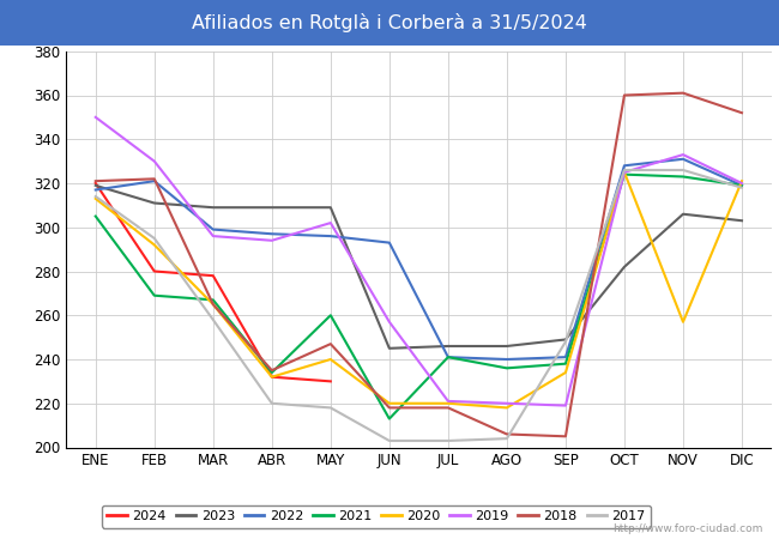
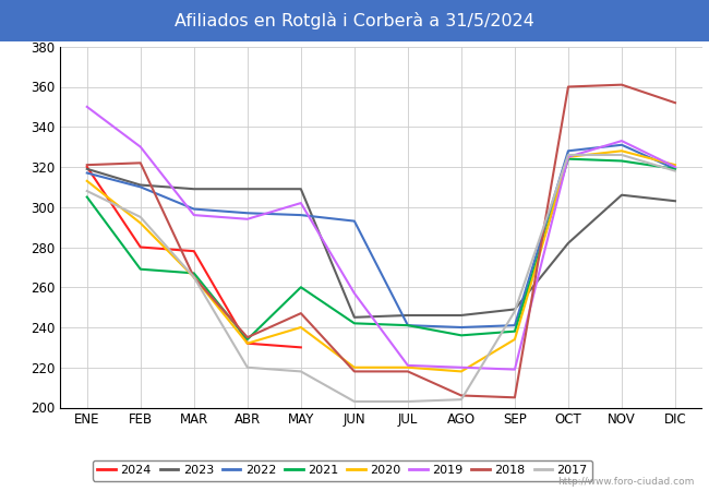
2017/ENE: 314 -> 308
2022/FEB: 321 -> 310
2017/MAR: 258 -> 265
2021/JUN: 213 -> 242
2020/NOV: 257 -> 328
